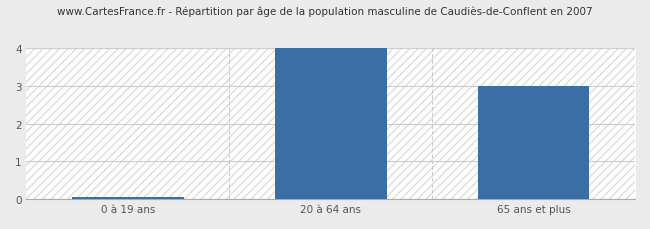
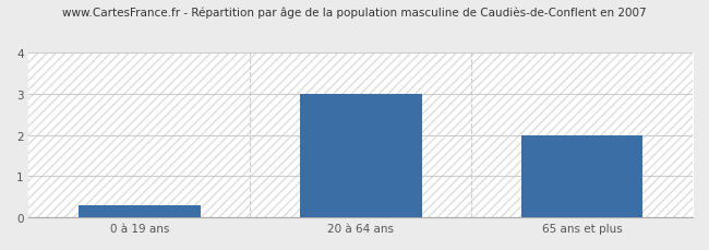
0 à 19 ans: 0.05 -> 0.30
20 à 64 ans: 4.00 -> 3.00
65 ans et plus: 3.00 -> 2.00
